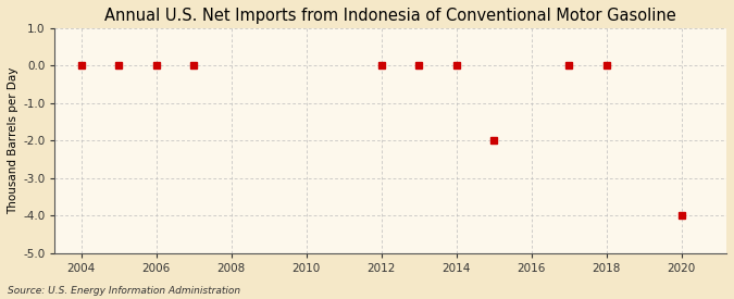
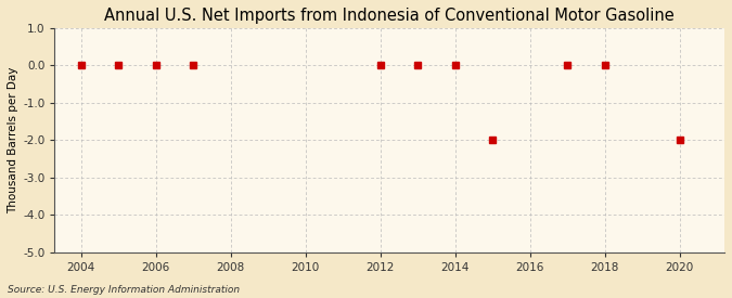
2020: -4 -> -2
